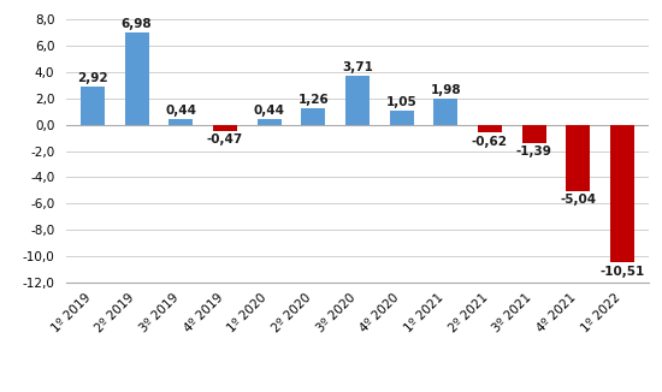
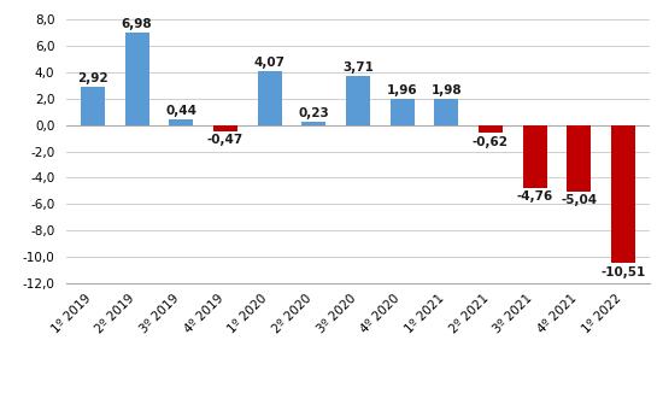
1º 2020: 0,44 -> 4,07
2º 2020: 1,26 -> 0,23
4º 2020: 1,05 -> 1,96
3º 2021: -1,39 -> -4,76
